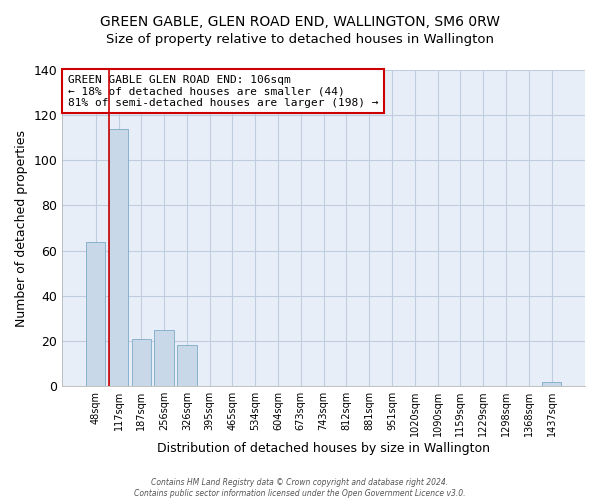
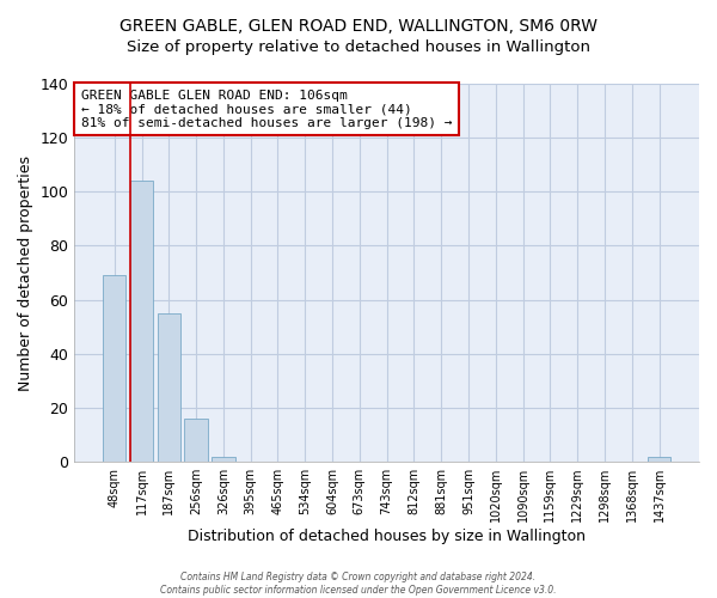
48sqm: 64 -> 69
117sqm: 114 -> 104
187sqm: 21 -> 55
256sqm: 25 -> 16
326sqm: 18 -> 2
